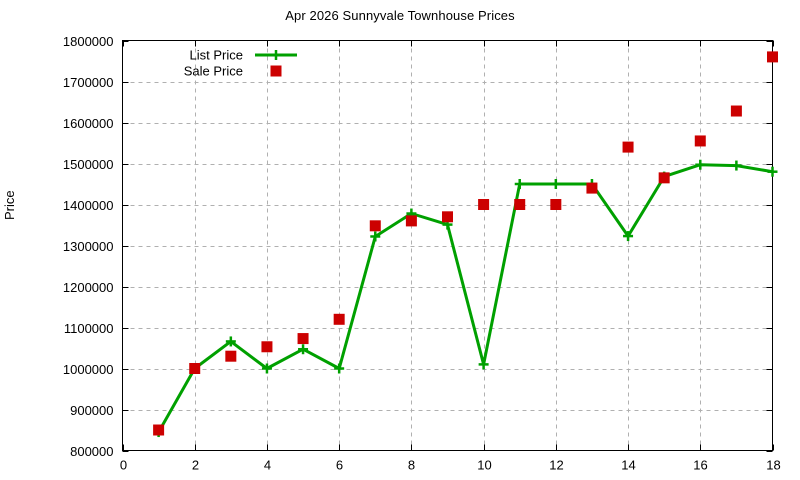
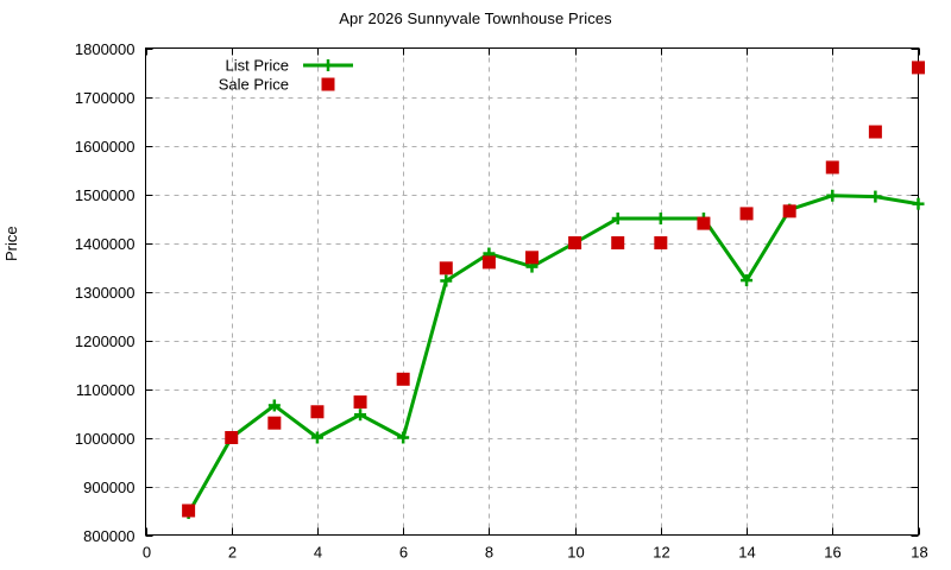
List Price/10: 1010000 -> 1400000
Sale Price/14: 1540000 -> 1460000
